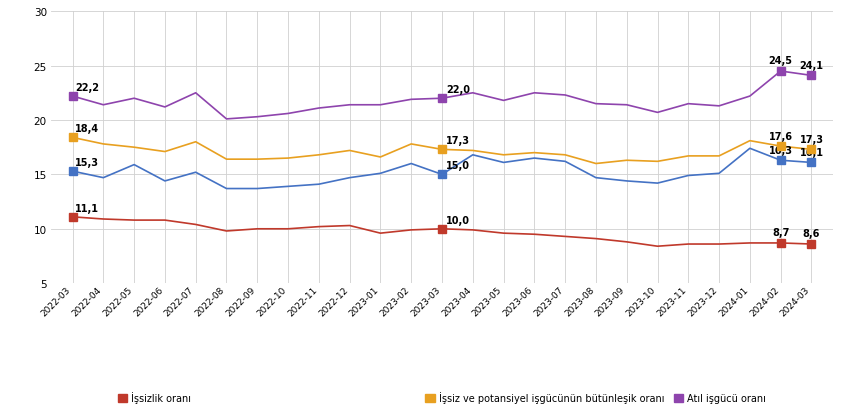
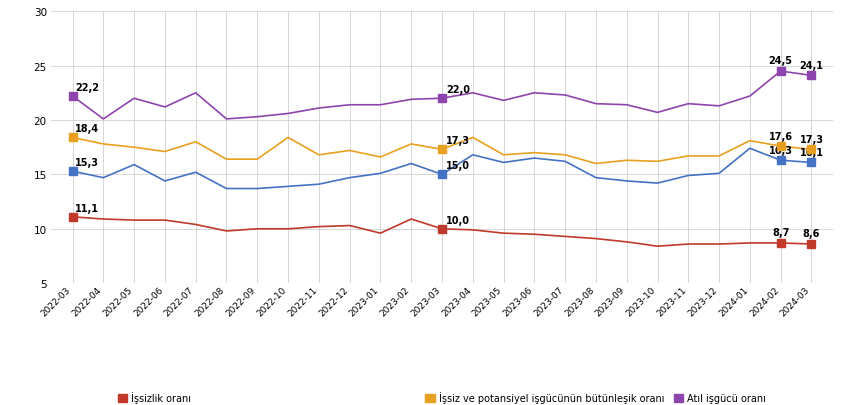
Atıl işgücü oranı/2022-04: 21.4 -> 20.1
İşsiz ve potansiyel işgücünün bütünleşik oranı/2022-10: 16.5 -> 18.4
İşsizlik oranı/2023-02: 9.9 -> 10.9
İşsiz ve potansiyel işgücünün bütünleşik oranı/2023-04: 17.2 -> 18.4
